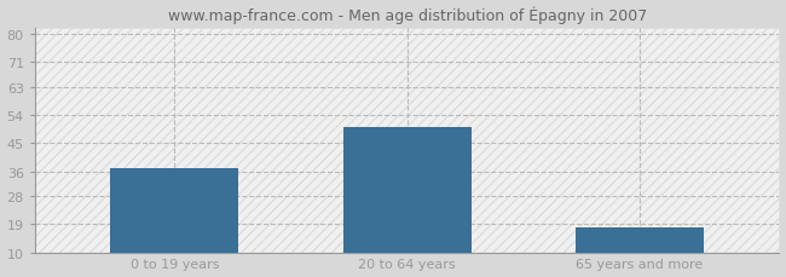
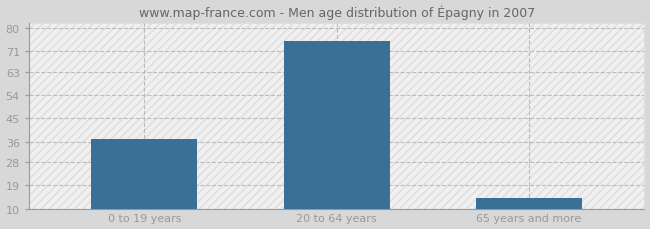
20 to 64 years: 50 -> 75
65 years and more: 18 -> 14
